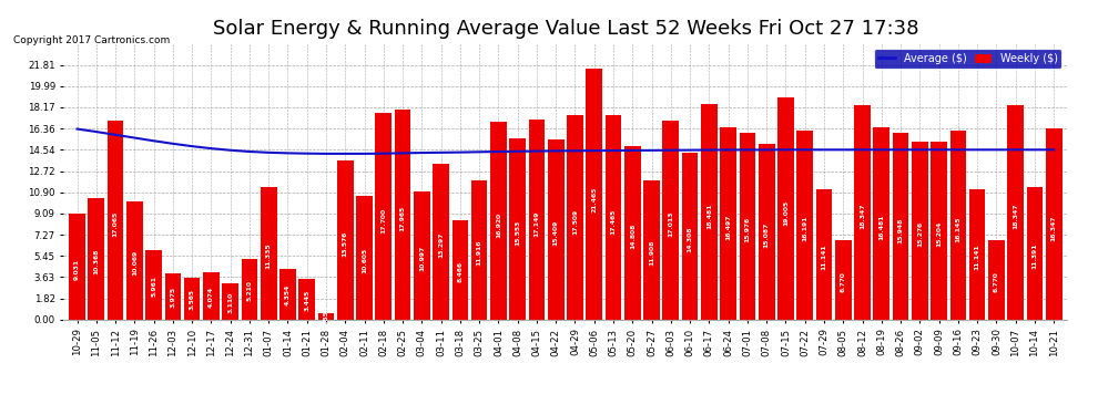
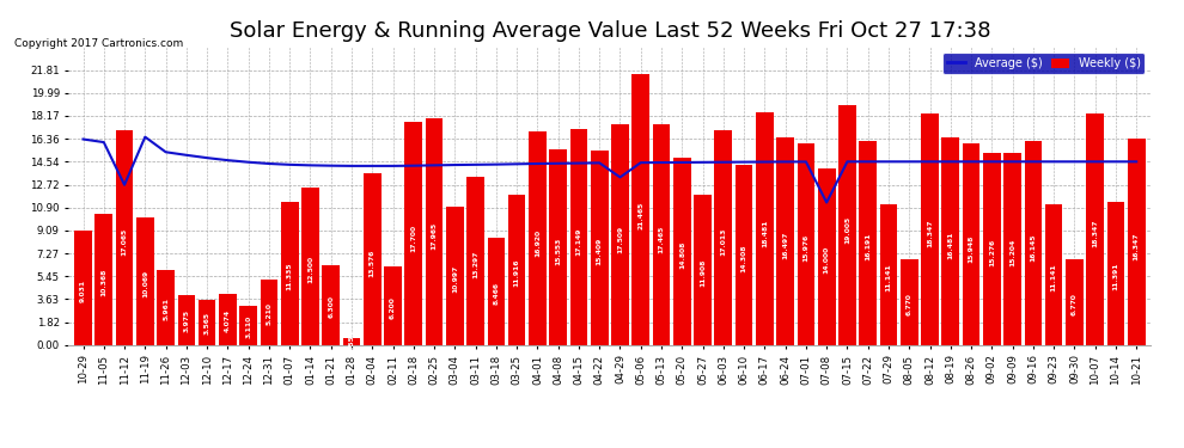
Average ($)/11-12: 15.8 -> 12.7
Average ($)/11-19: 15.6 -> 16.5
Weekly ($)/01-14: 4.4 -> 12.5
Weekly ($)/01-21: 3.4 -> 6.3
Weekly ($)/02-11: 10.6 -> 6.2
Average ($)/04-29: 14.4 -> 13.3
Weekly ($)/07-08: 15.1 -> 14.0
Average ($)/07-08: 14.5 -> 11.3
